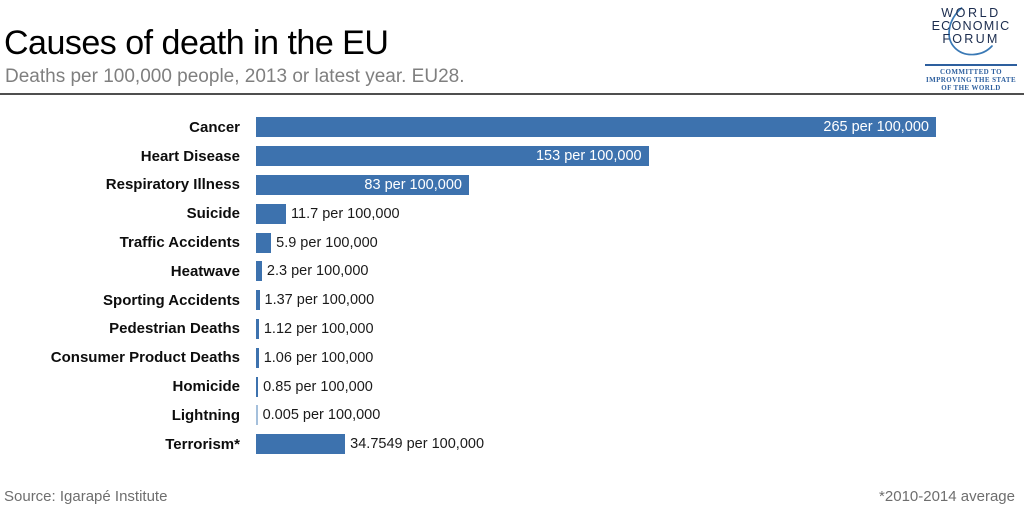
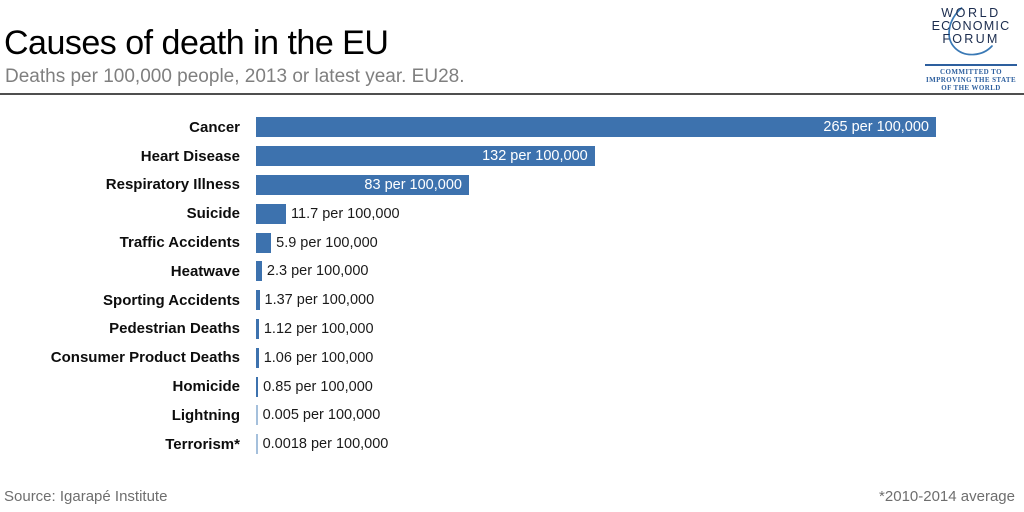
Heart Disease: 153 -> 132
Terrorism*: 34.7549 -> 0.0018
